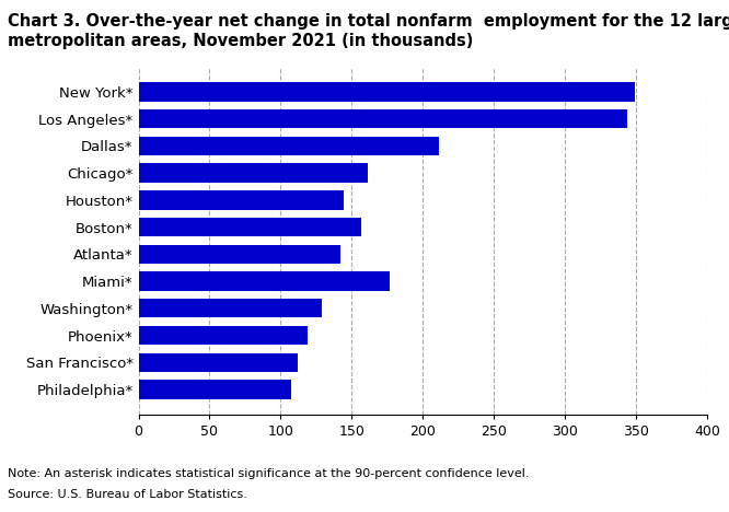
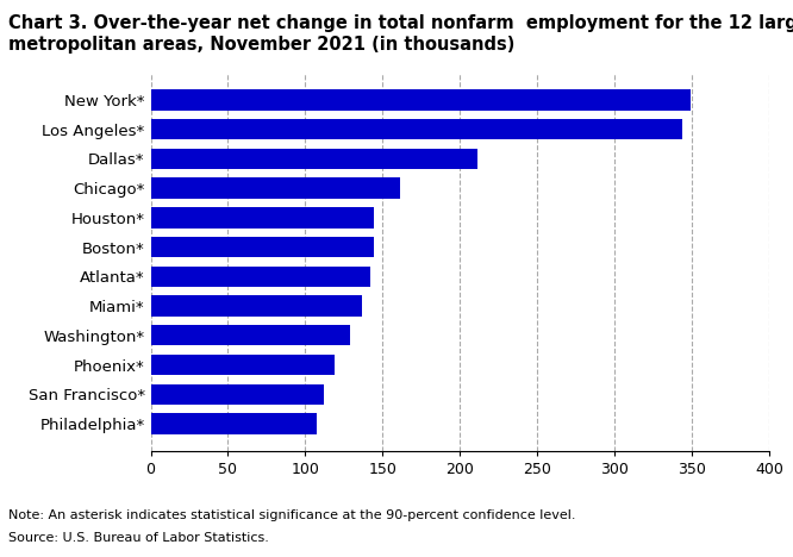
Boston*: 157 -> 144
Miami*: 177 -> 137
